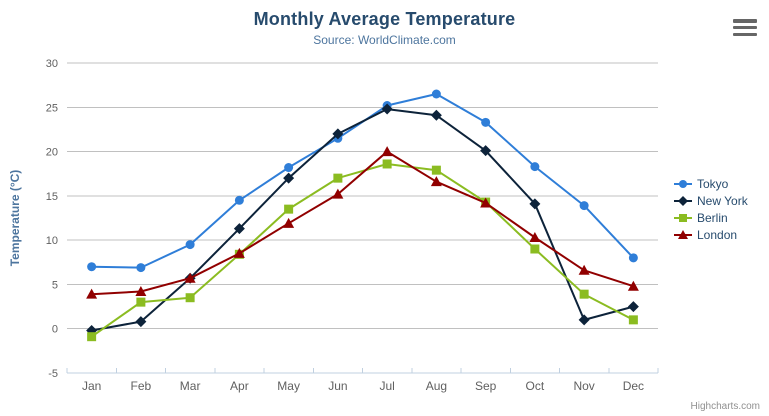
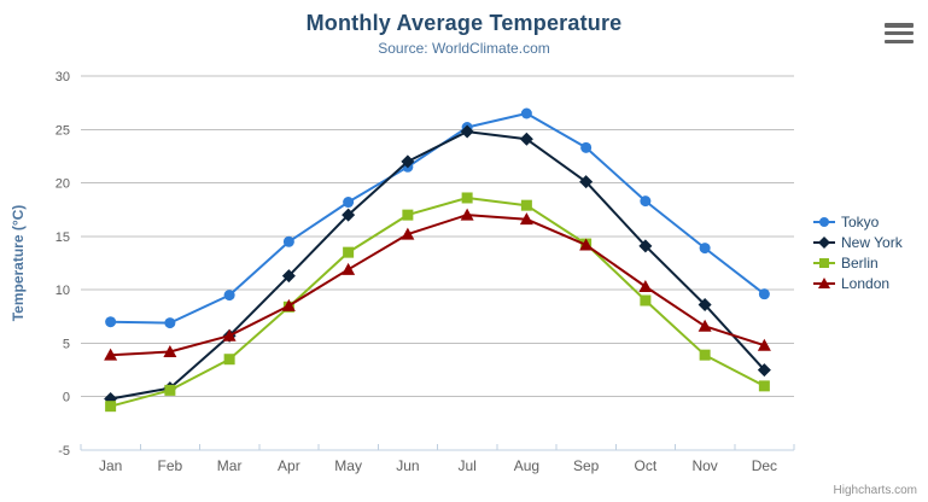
Berlin/Feb: 3 -> 1
London/Jul: 20 -> 17
New York/Nov: 1 -> 9
Tokyo/Dec: 8 -> 10
